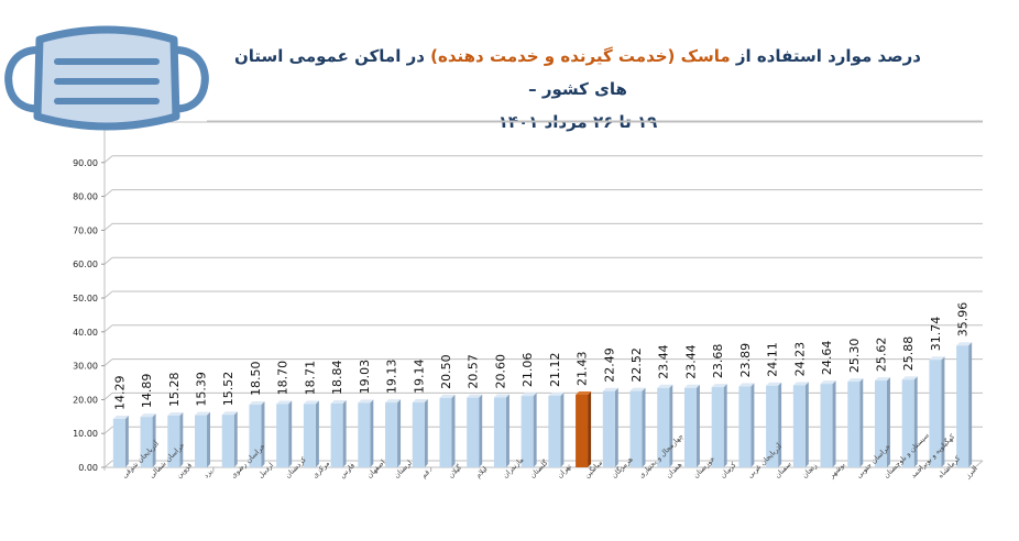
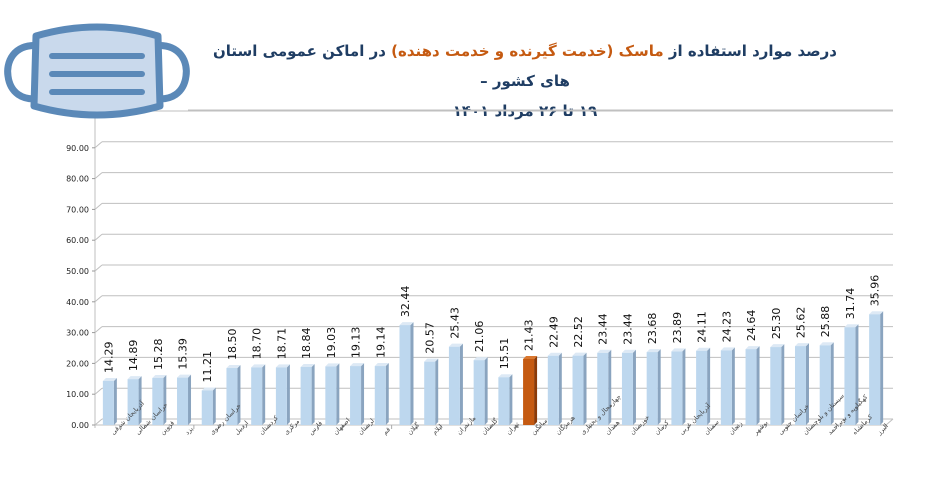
خراسان رضوی: 15.52 -> 11.21
گیلان: 20.50 -> 32.44
مازندران: 20.60 -> 25.43
تهران: 21.12 -> 15.51
